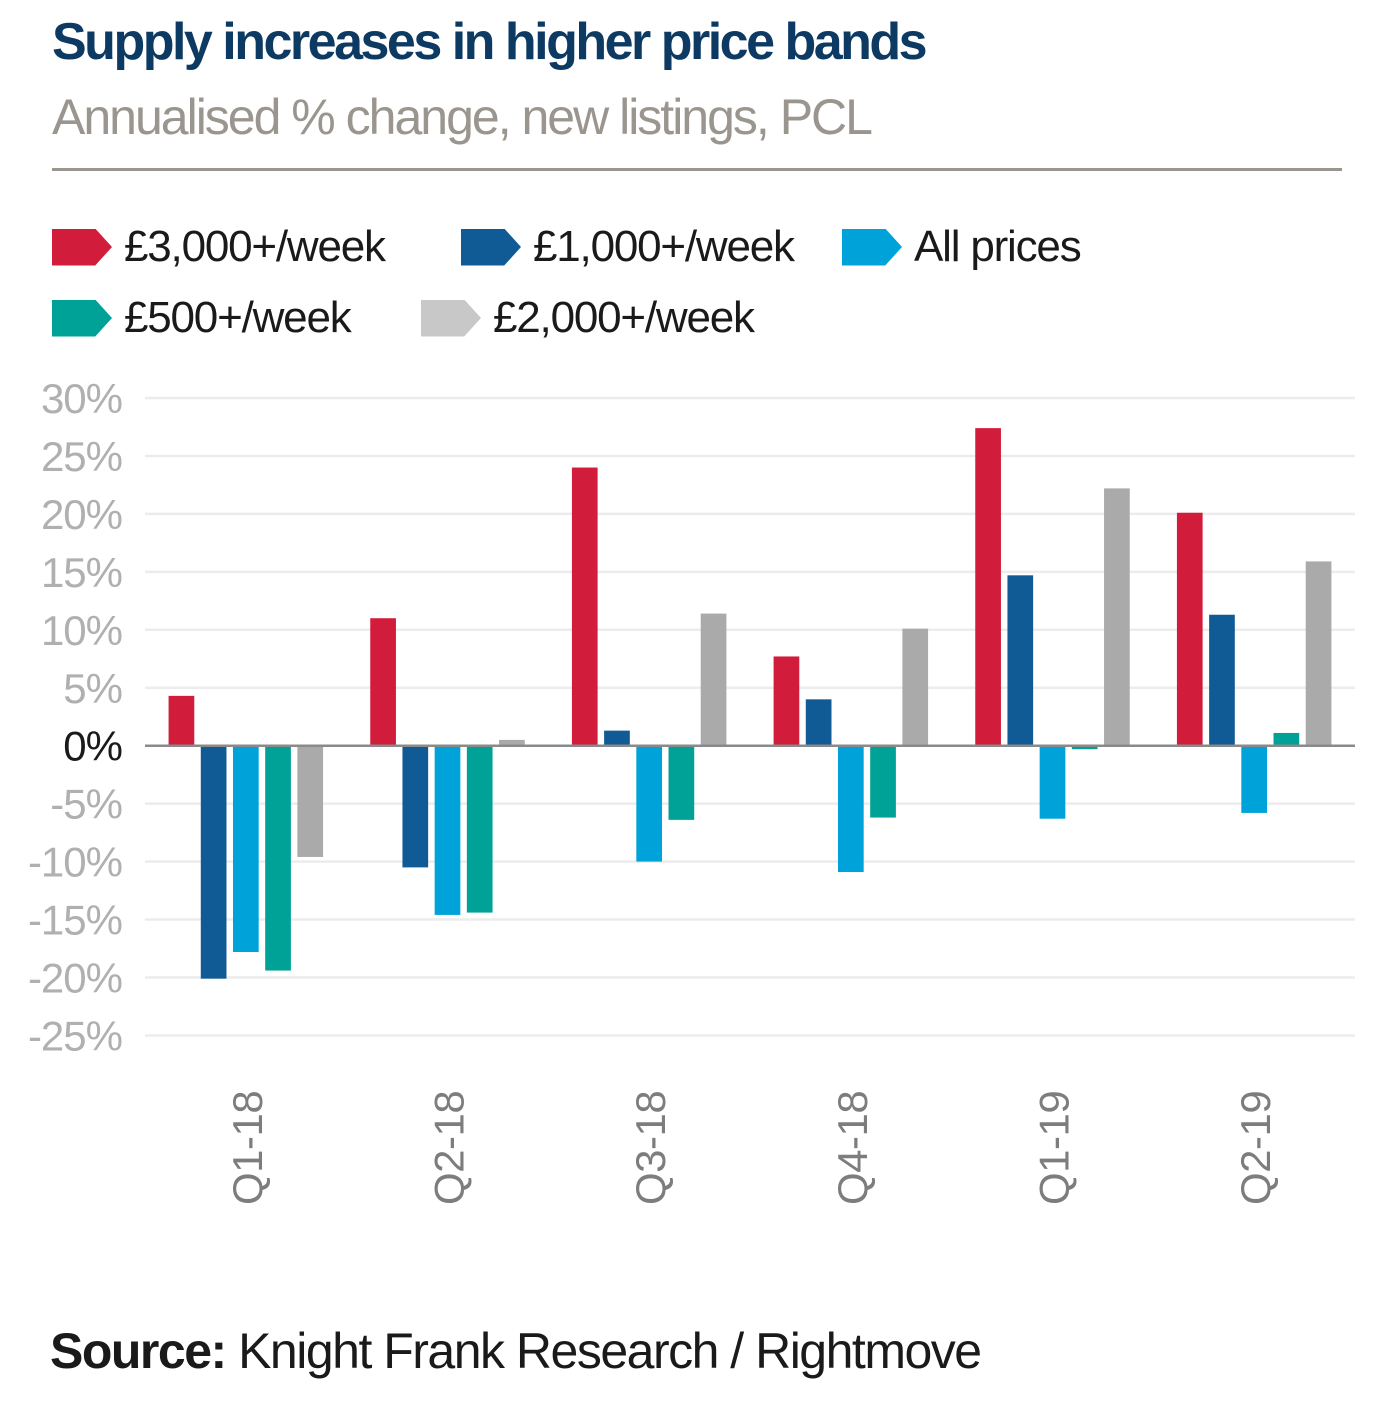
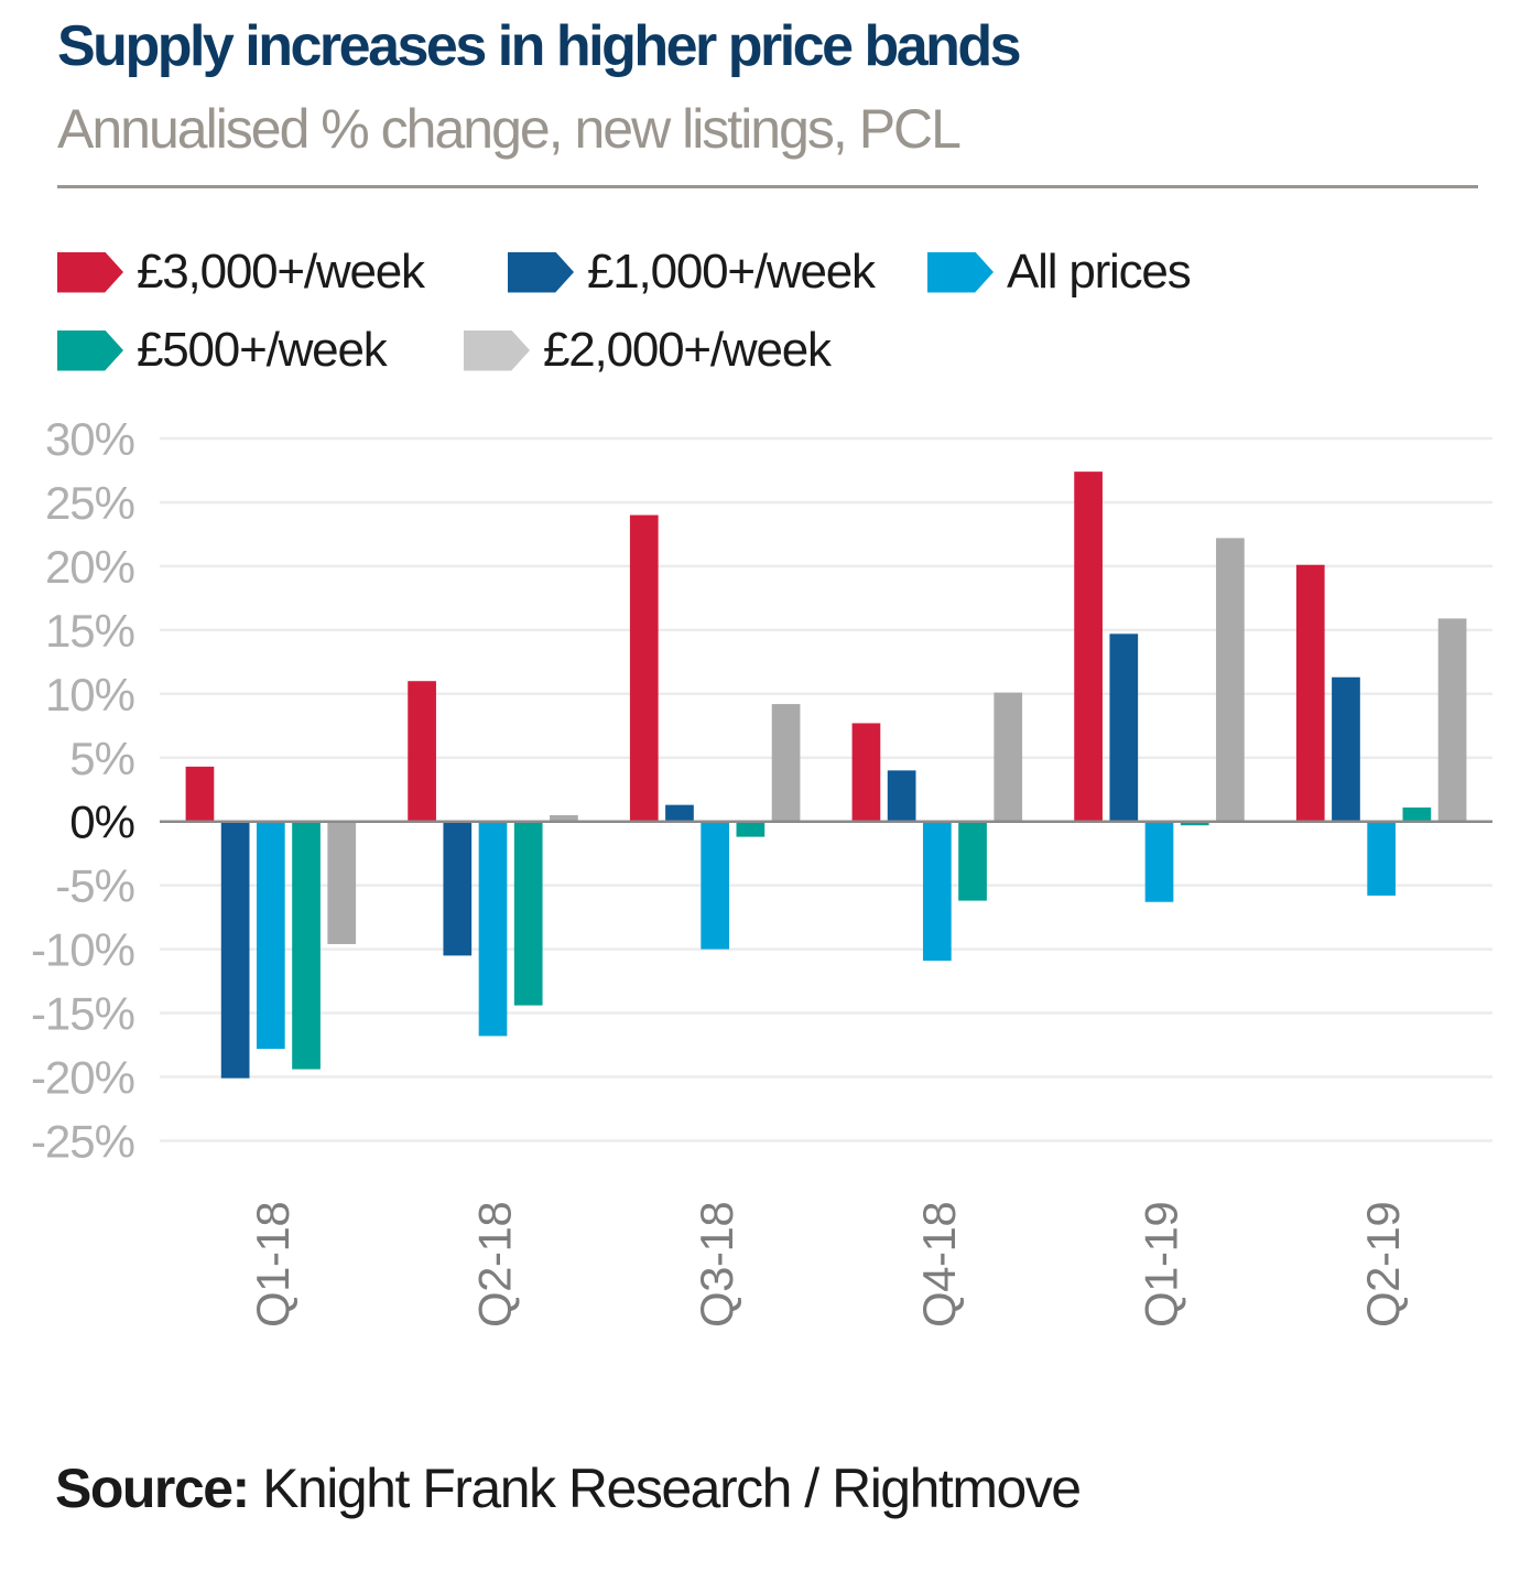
All prices/Q2-18: -14.6% -> -16.8%
£500+/week/Q3-18: -6.4% -> -1.2%
£2,000+/week/Q3-18: 11.4% -> 9.2%
